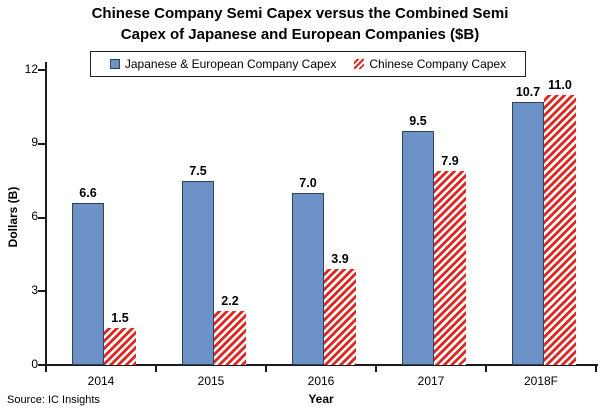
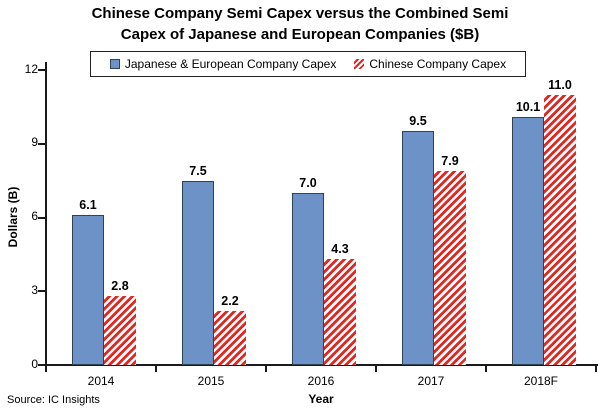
Japanese & European Company Capex/2014: 6.6 -> 6.1
Chinese Company Capex/2014: 1.5 -> 2.8
Chinese Company Capex/2016: 3.9 -> 4.3
Japanese & European Company Capex/2018F: 10.7 -> 10.1
